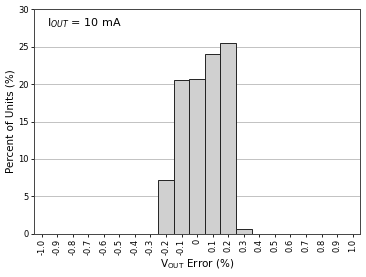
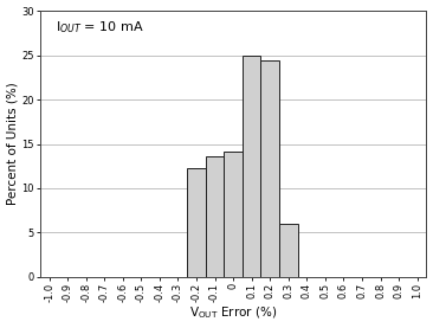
-0.2: 7.2 -> 12.2
-0.1: 20.5 -> 13.6
0: 20.7 -> 14.2
0.1: 24.0 -> 25.0
0.2: 25.5 -> 24.4
0.3: 0.7 -> 6.0
